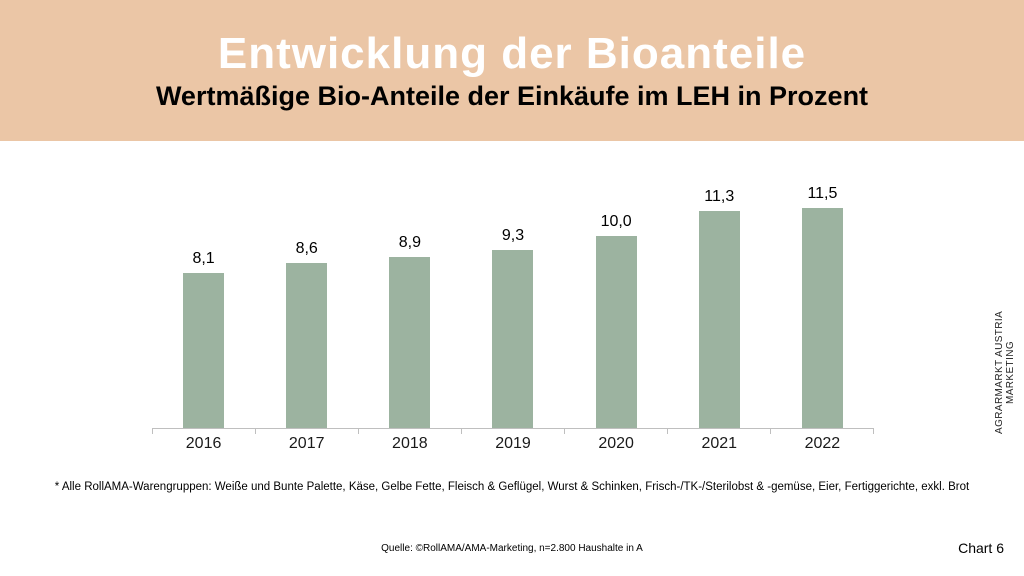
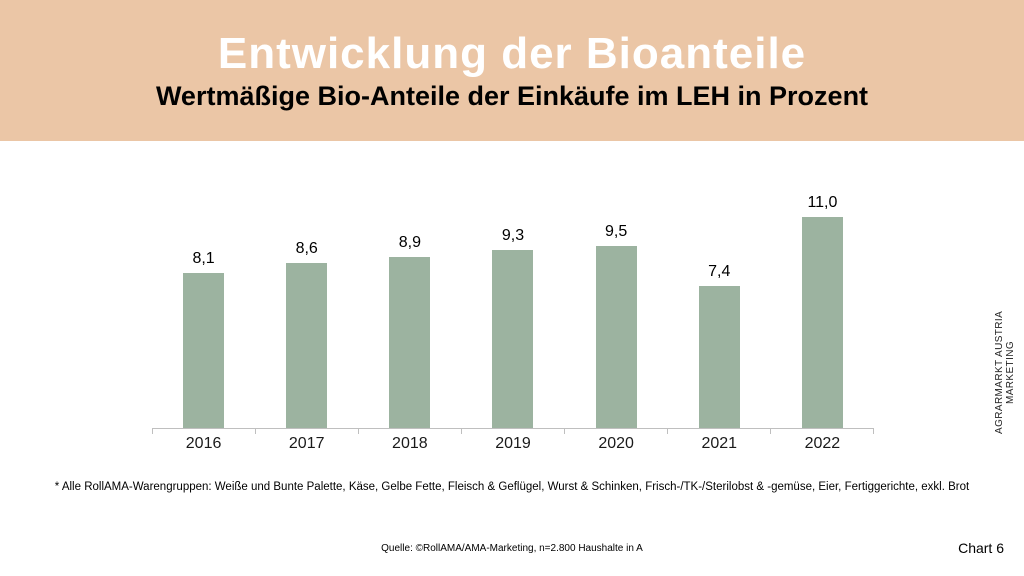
2020: 10,0 -> 9,5
2021: 11,3 -> 7,4
2022: 11,5 -> 11,0
